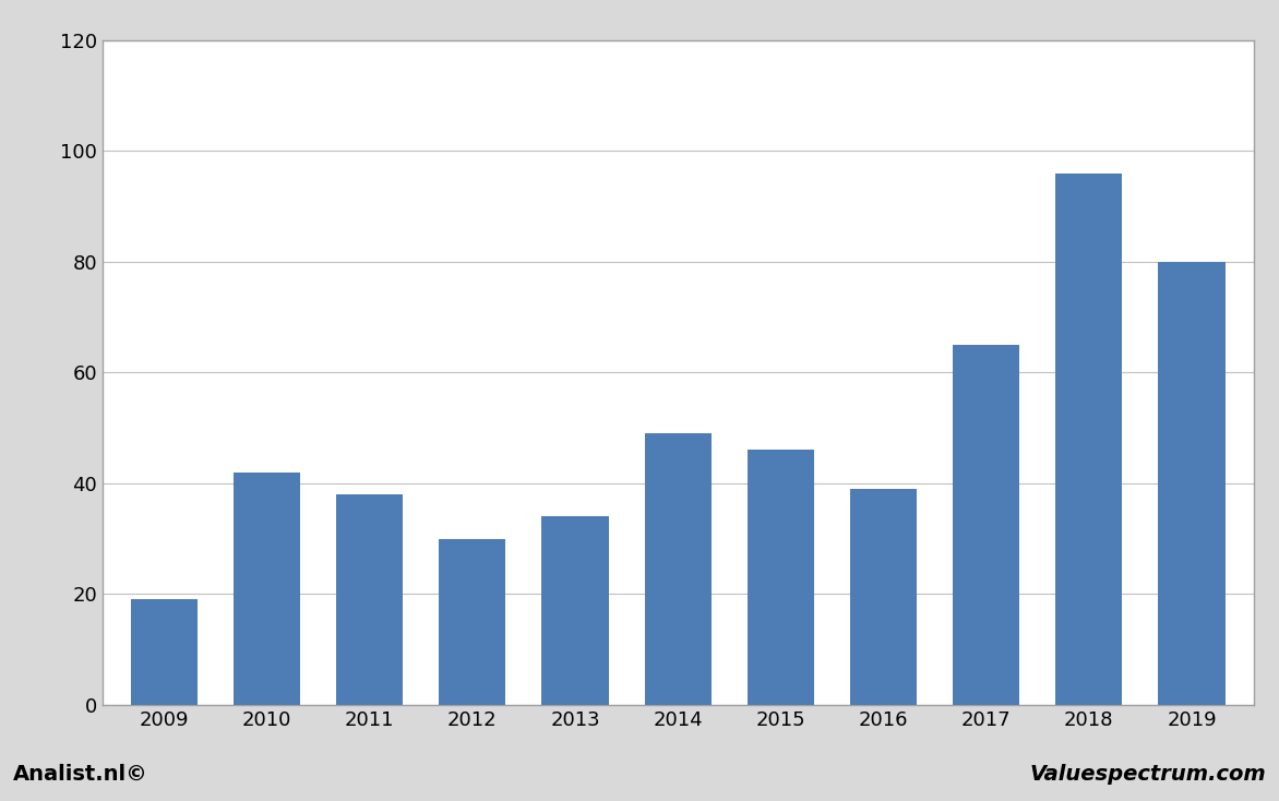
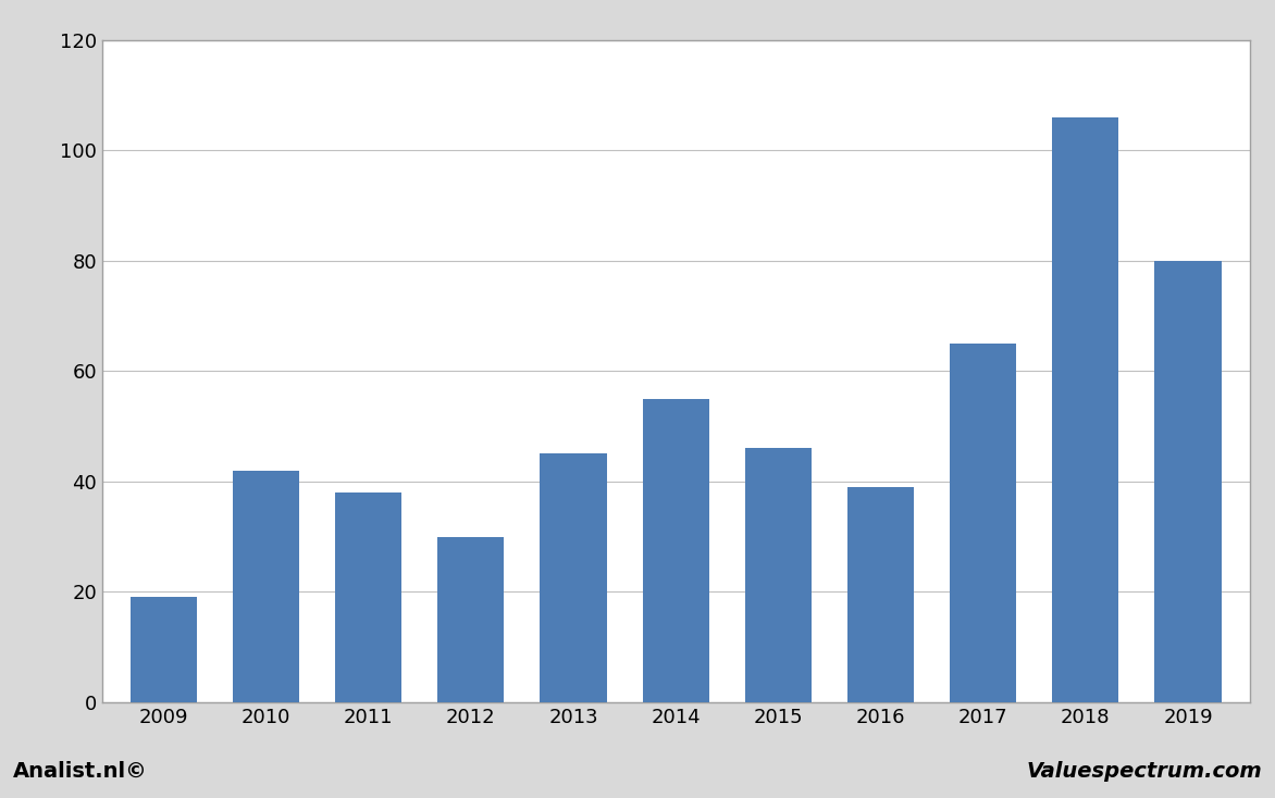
2013: 34 -> 45
2014: 49 -> 55
2018: 96 -> 106
